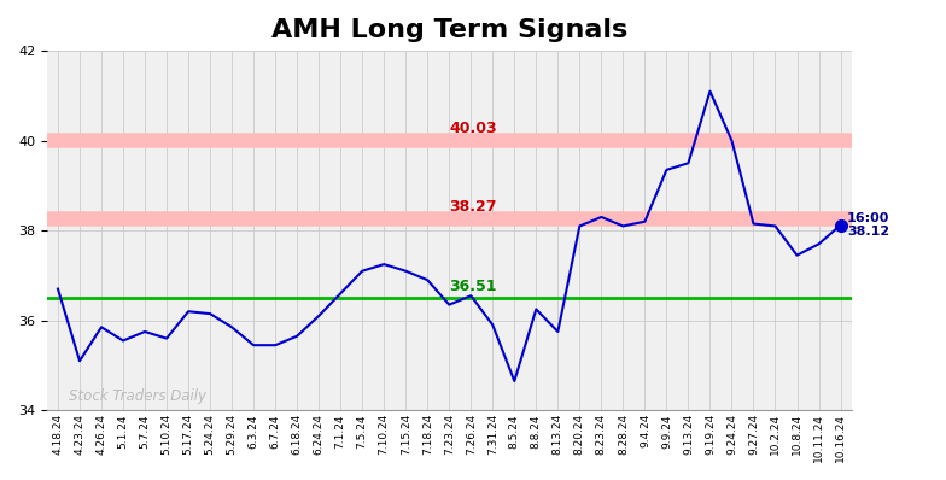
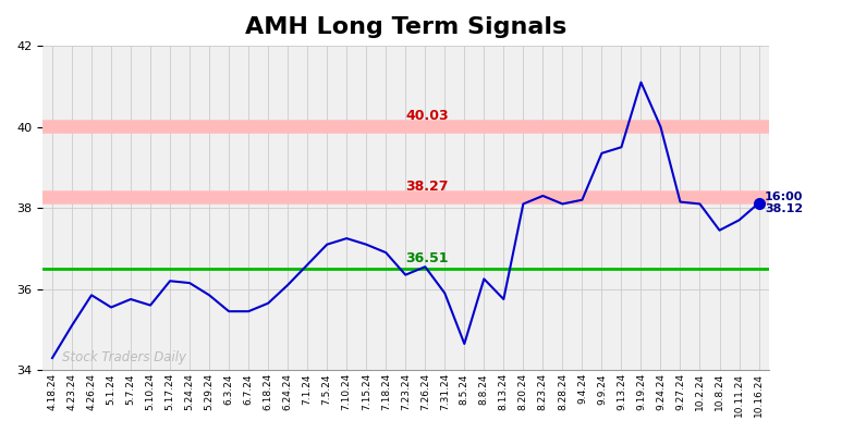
4.18.24: 36.70 -> 34.30
